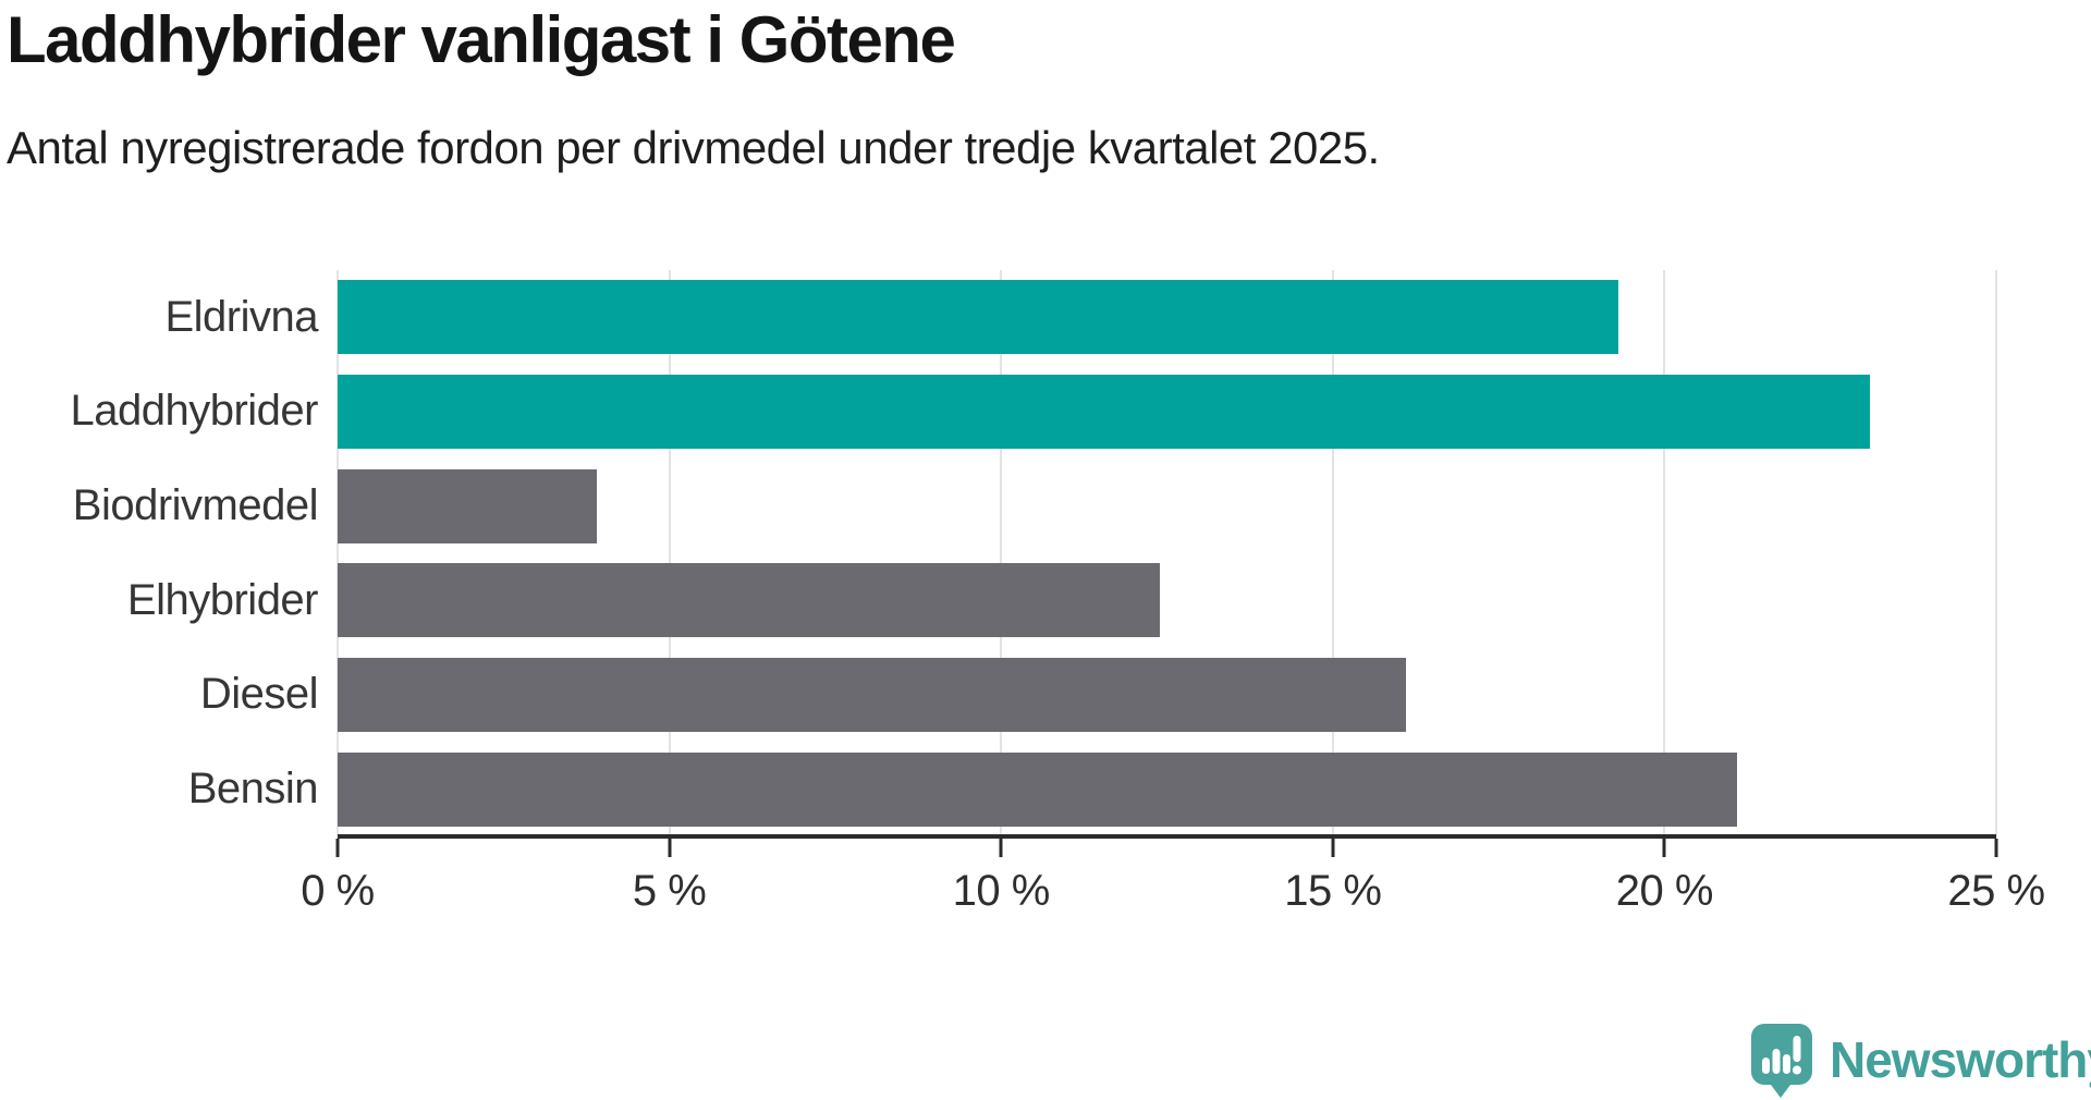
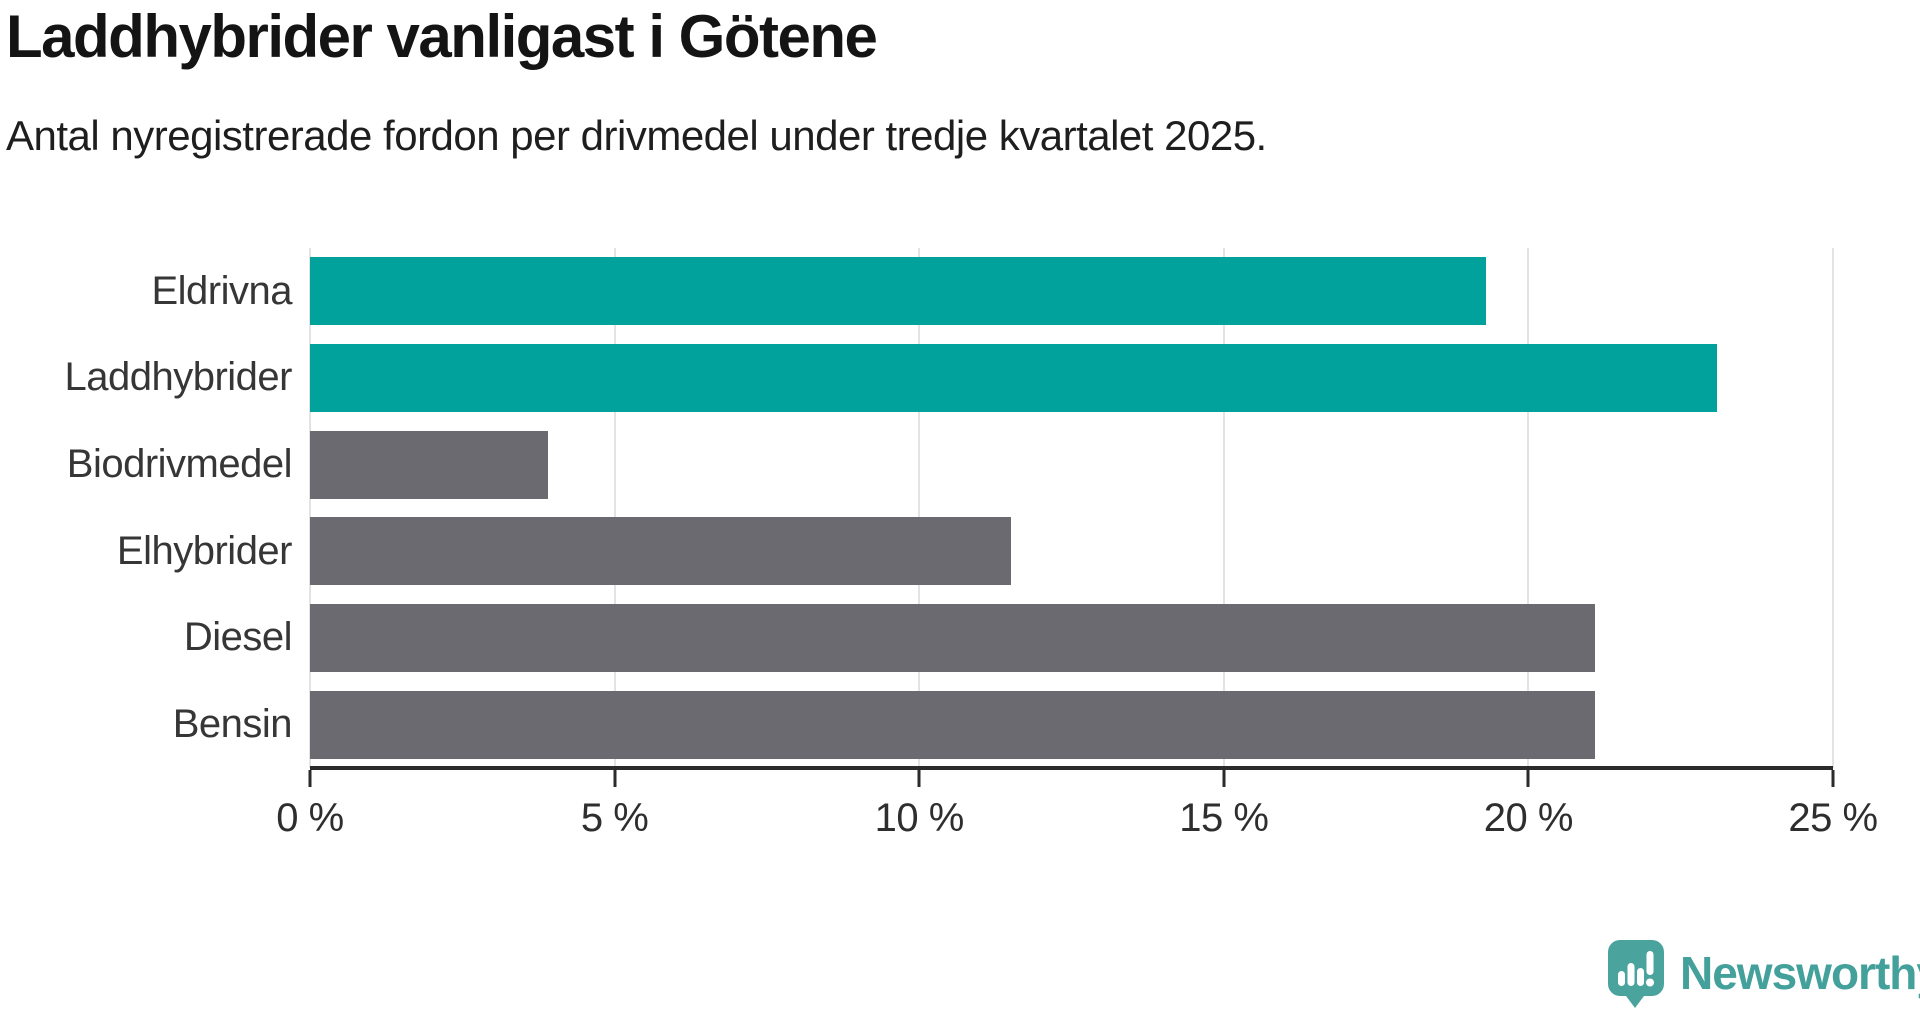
Elhybrider: 12.4% -> 11.5%
Diesel: 16.1% -> 21.1%
